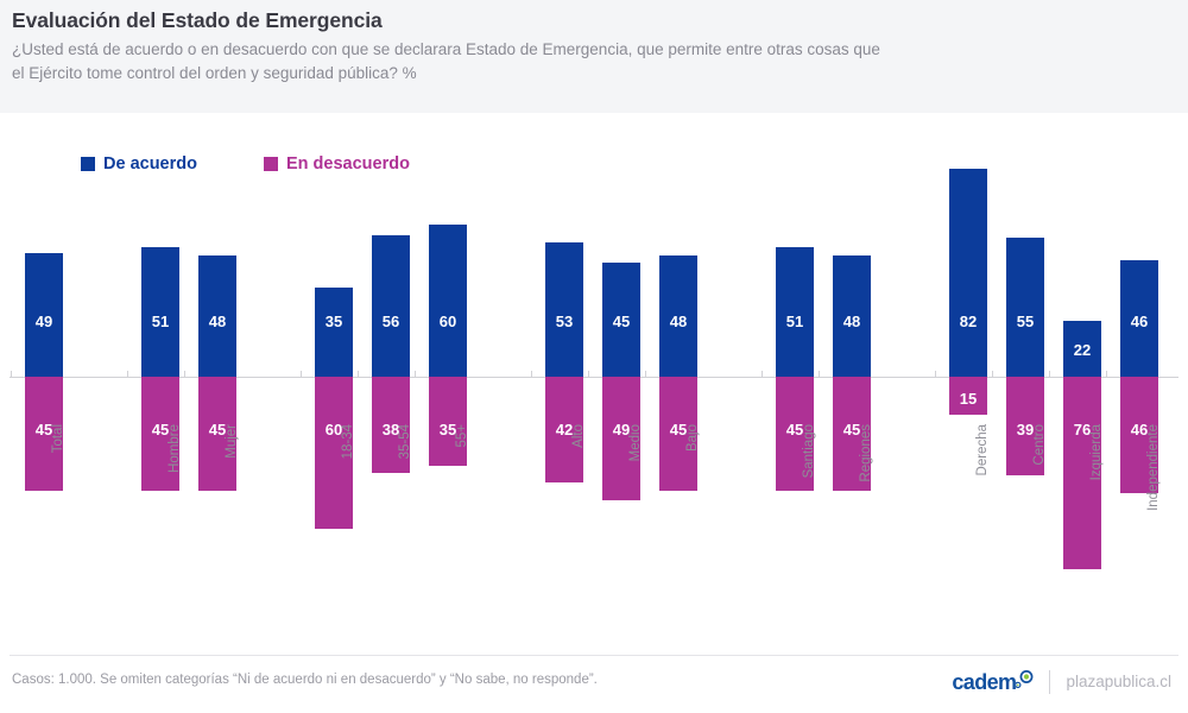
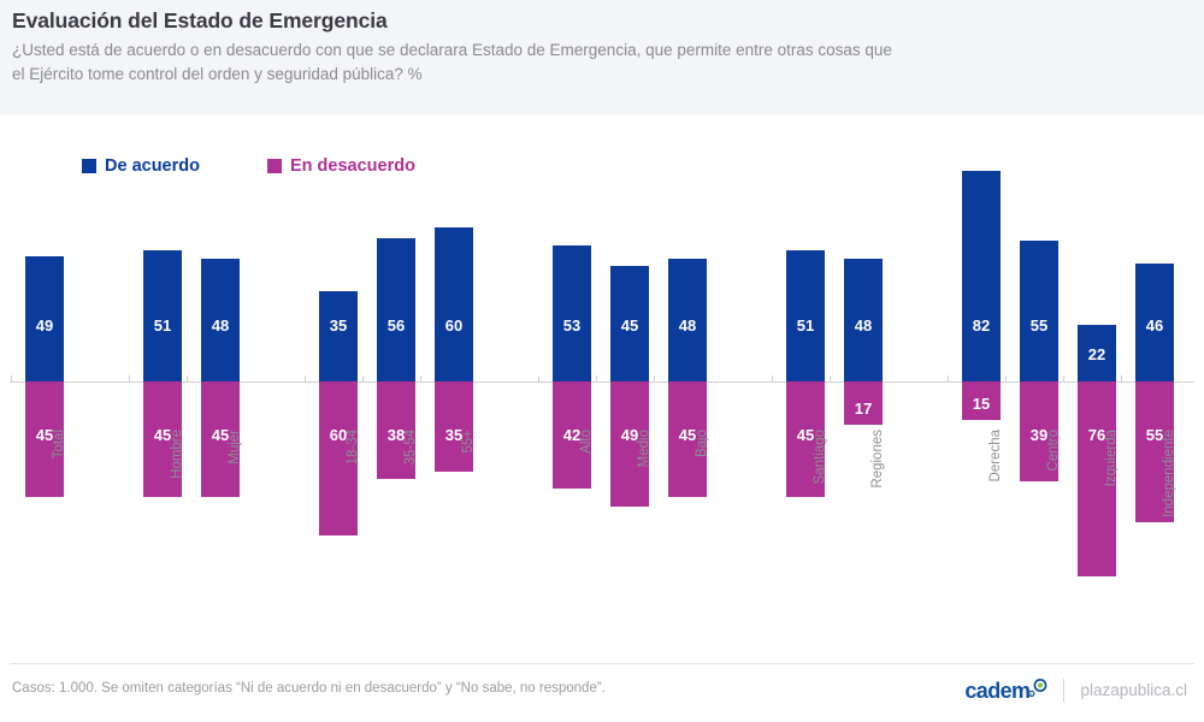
En desacuerdo/Regiones: 45 -> 17
En desacuerdo/Independiente: 46 -> 55
